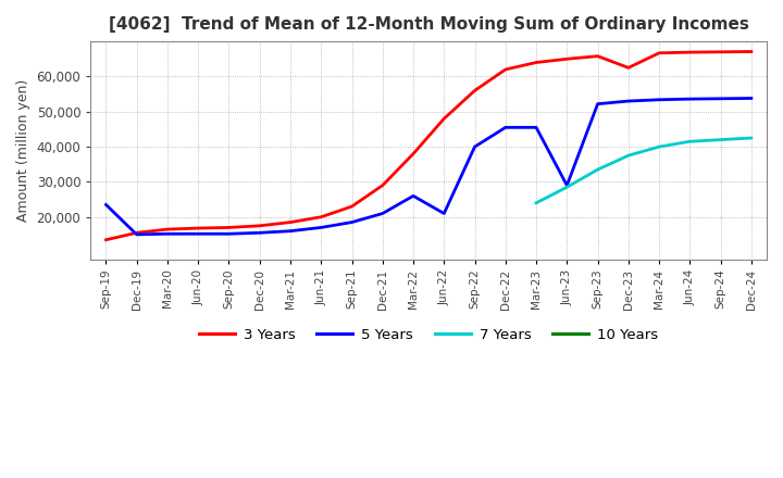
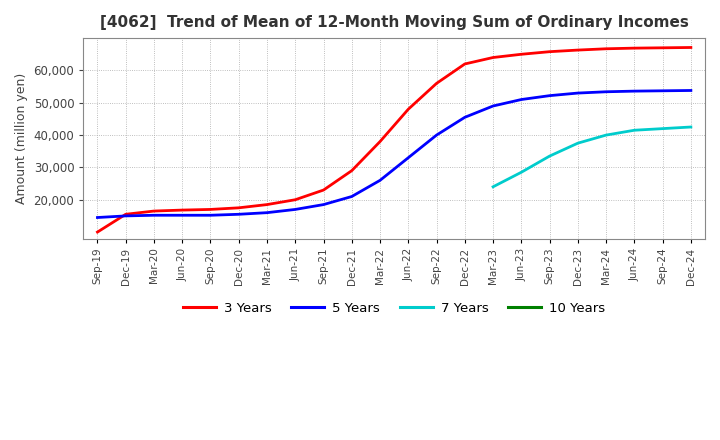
3 Years/Sep-19: 13,500 -> 10,000
5 Years/Sep-19: 23,500 -> 14,500
5 Years/Jun-22: 21,000 -> 33,000
5 Years/Mar-23: 45,500 -> 49,000
5 Years/Jun-23: 29,000 -> 51,000
3 Years/Dec-23: 62,500 -> 66,300
